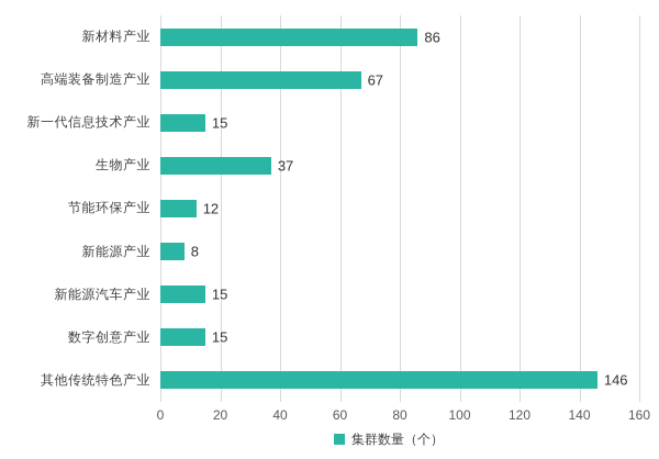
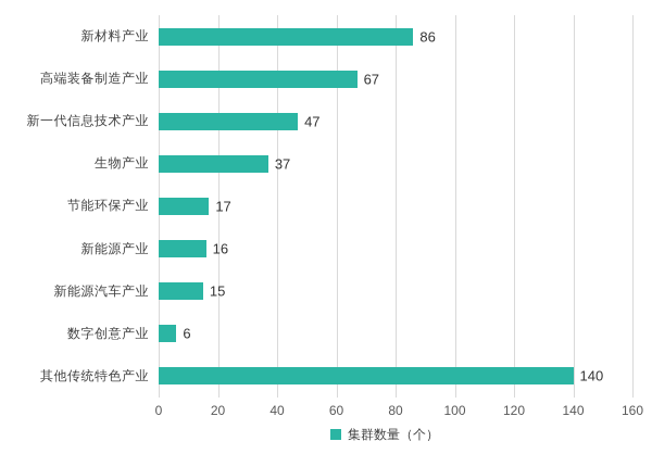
新一代信息技术产业: 15 -> 47
节能环保产业: 12 -> 17
新能源产业: 8 -> 16
数字创意产业: 15 -> 6
其他传统特色产业: 146 -> 140
